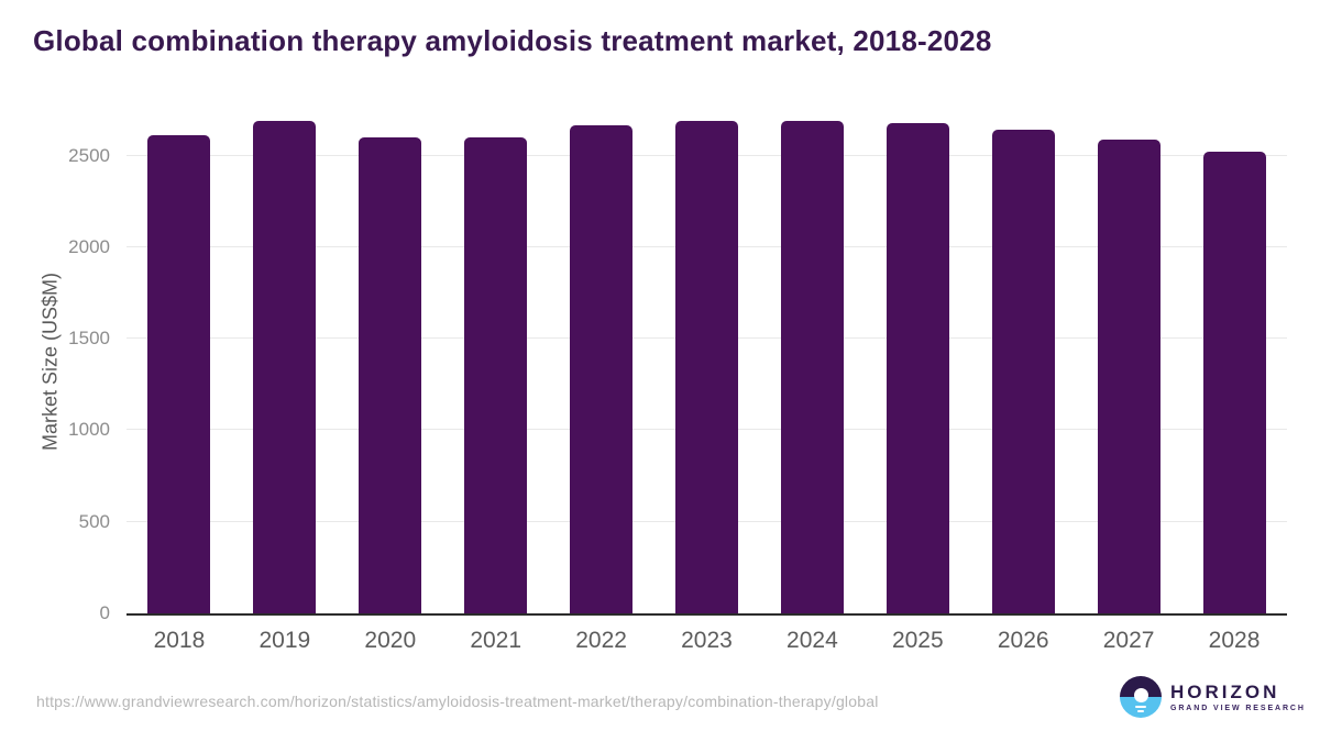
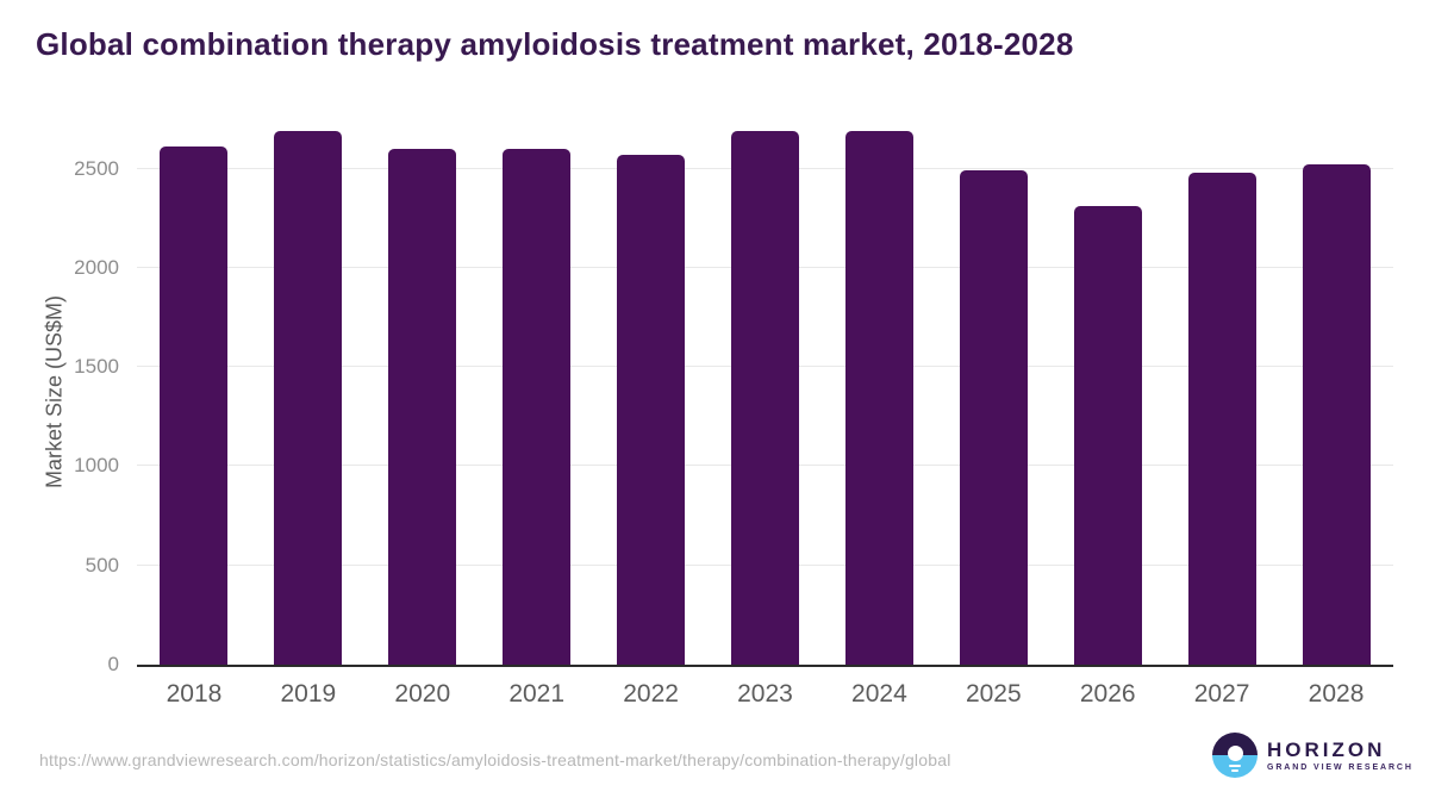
2022: 2670 -> 2570
2025: 2680 -> 2490
2026: 2640 -> 2310
2027: 2590 -> 2480
